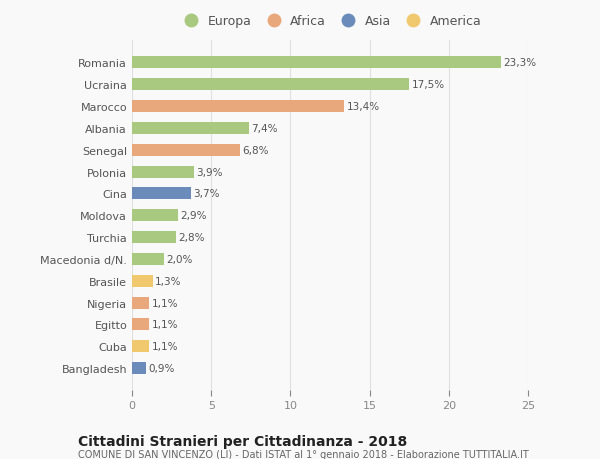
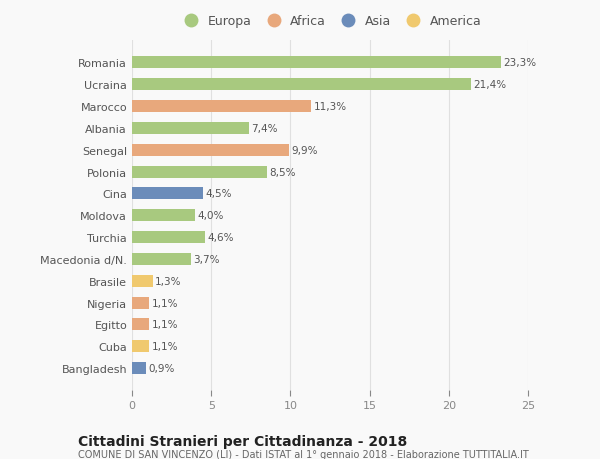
Ucraina: 17,5% -> 21,4%
Marocco: 13,4% -> 11,3%
Senegal: 6,8% -> 9,9%
Polonia: 3,9% -> 8,5%
Cina: 3,7% -> 4,5%
Moldova: 2,9% -> 4,0%
Turchia: 2,8% -> 4,6%
Macedonia d/N.: 2,0% -> 3,7%
